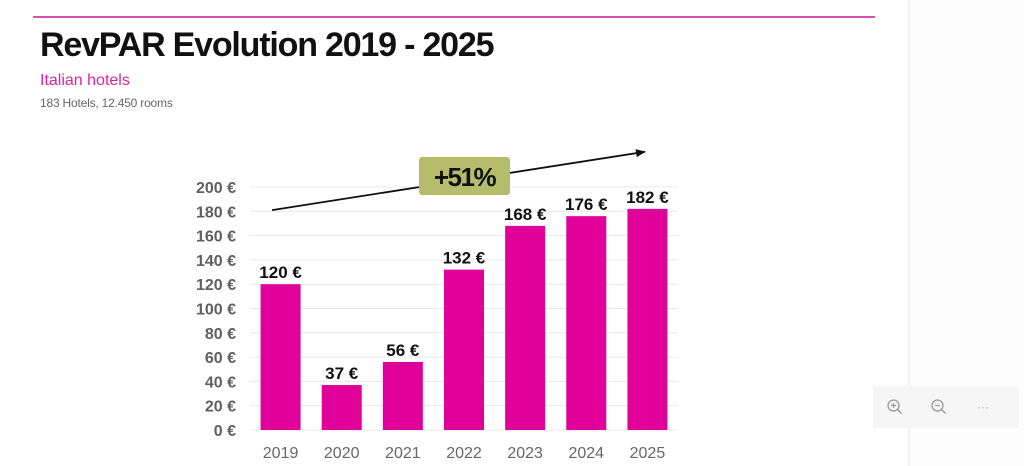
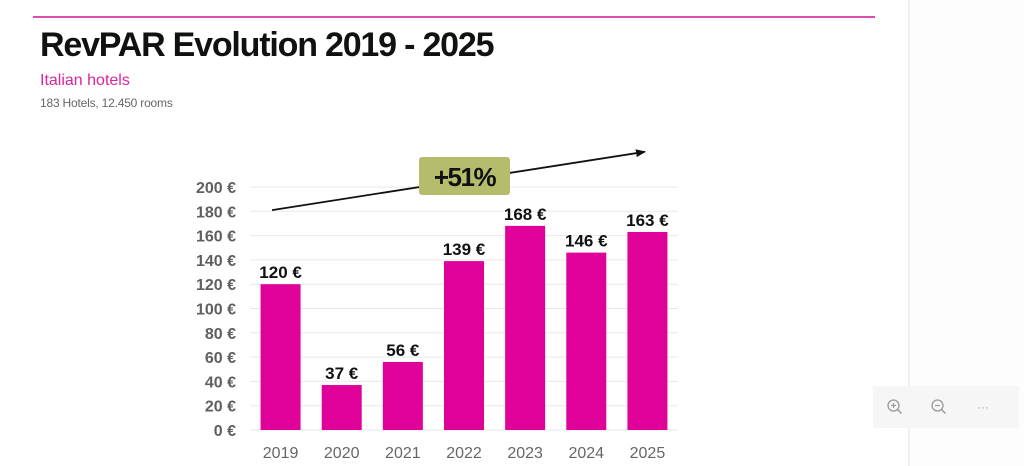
2022: 132 -> 139
2024: 176 -> 146
2025: 182 -> 163
